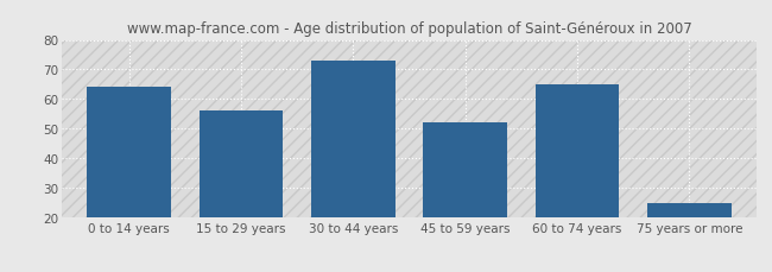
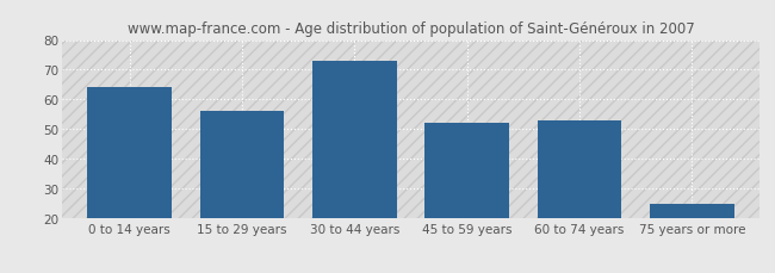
60 to 74 years: 65 -> 53
